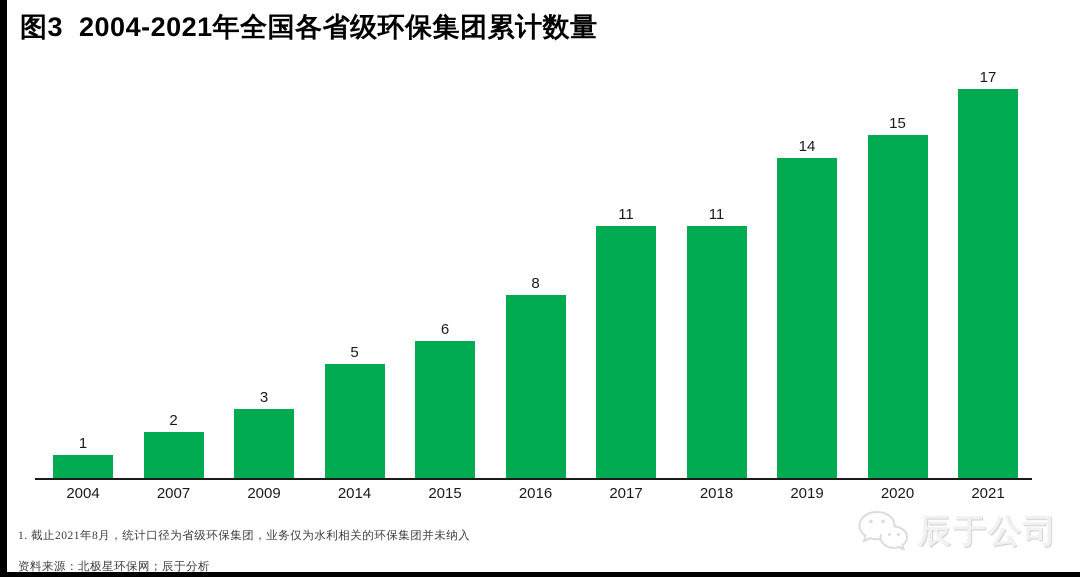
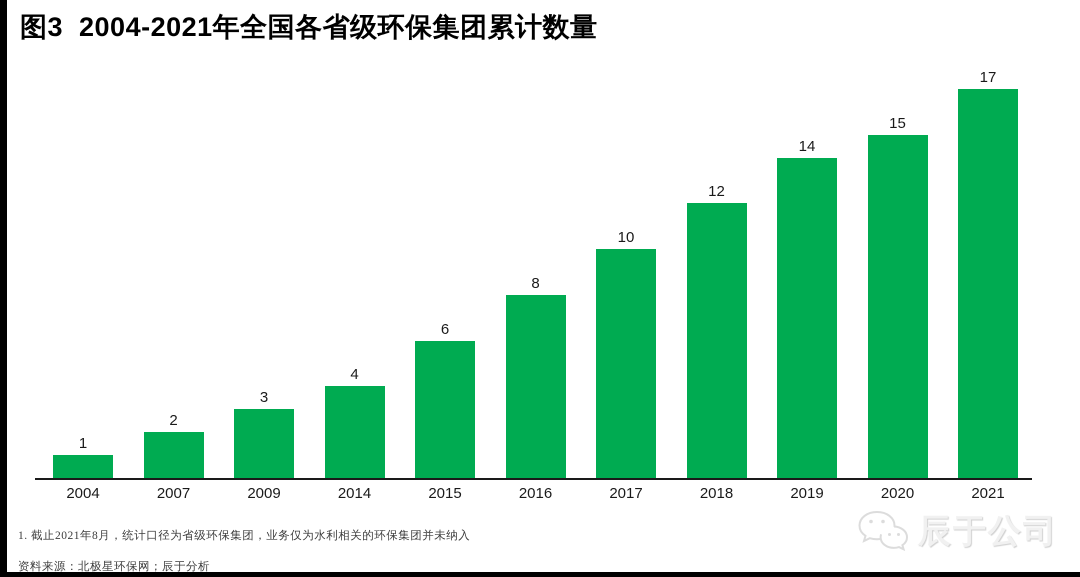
2014: 5 -> 4
2017: 11 -> 10
2018: 11 -> 12
